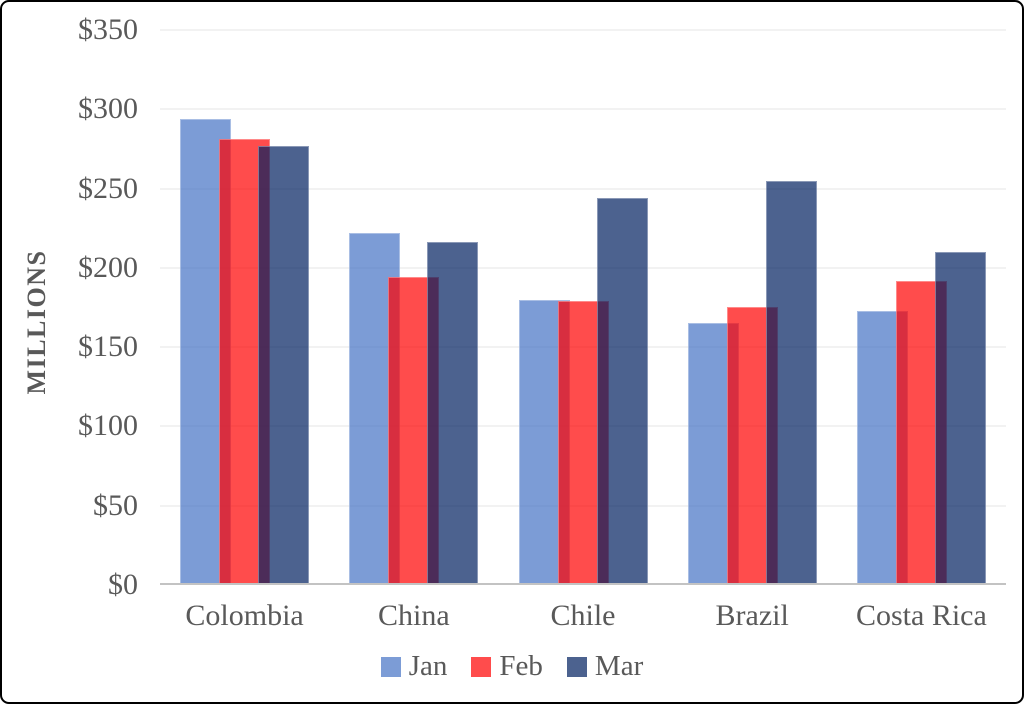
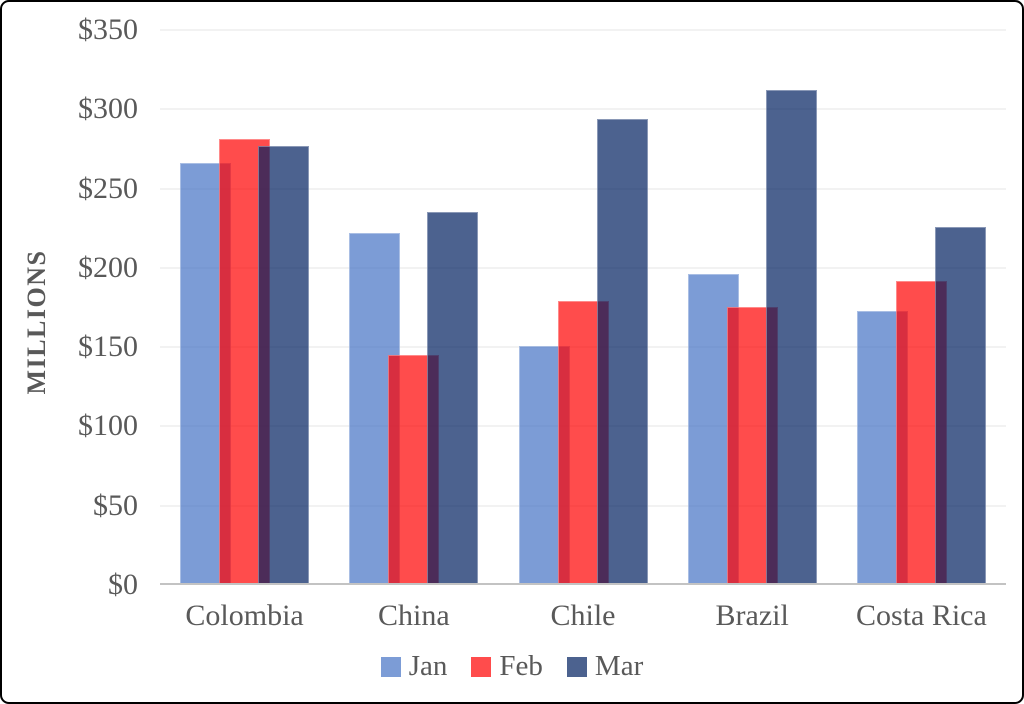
Jan/Colombia: $294 -> $266
Feb/China: $194 -> $145
Mar/China: $216 -> $235
Jan/Chile: $180 -> $151
Mar/Chile: $244 -> $294
Jan/Brazil: $165 -> $196
Mar/Brazil: $255 -> $312
Mar/Costa Rica: $210 -> $226
